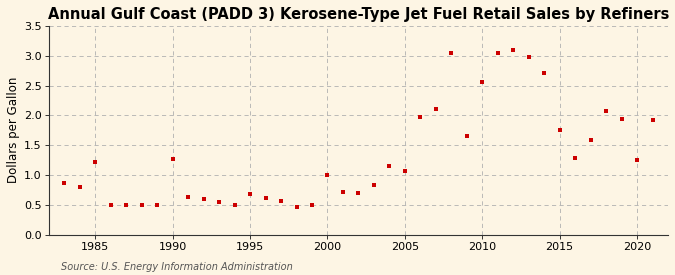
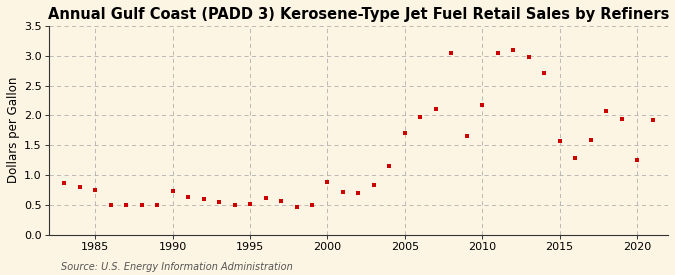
1985: 1.22 -> 0.75
1990: 1.26 -> 0.73
1995: 0.68 -> 0.52
2000: 1.00 -> 0.88
2005: 1.06 -> 1.70
2010: 2.56 -> 2.17
2015: 1.76 -> 1.57
